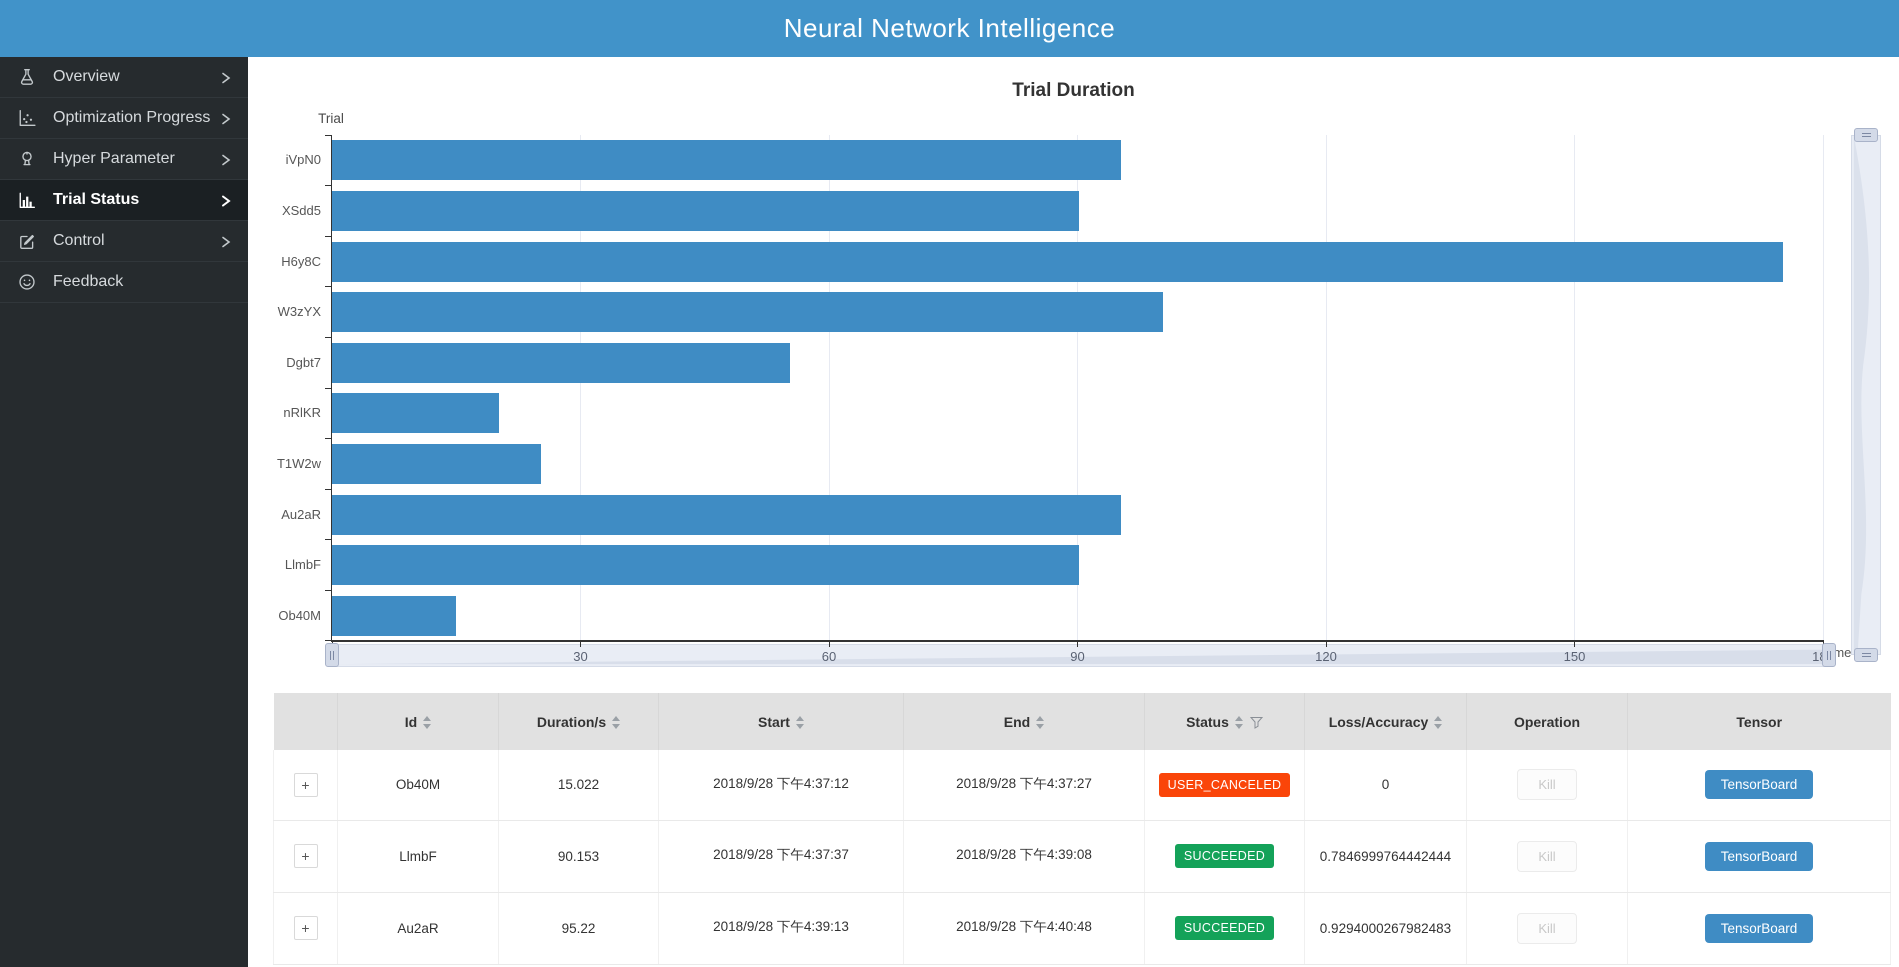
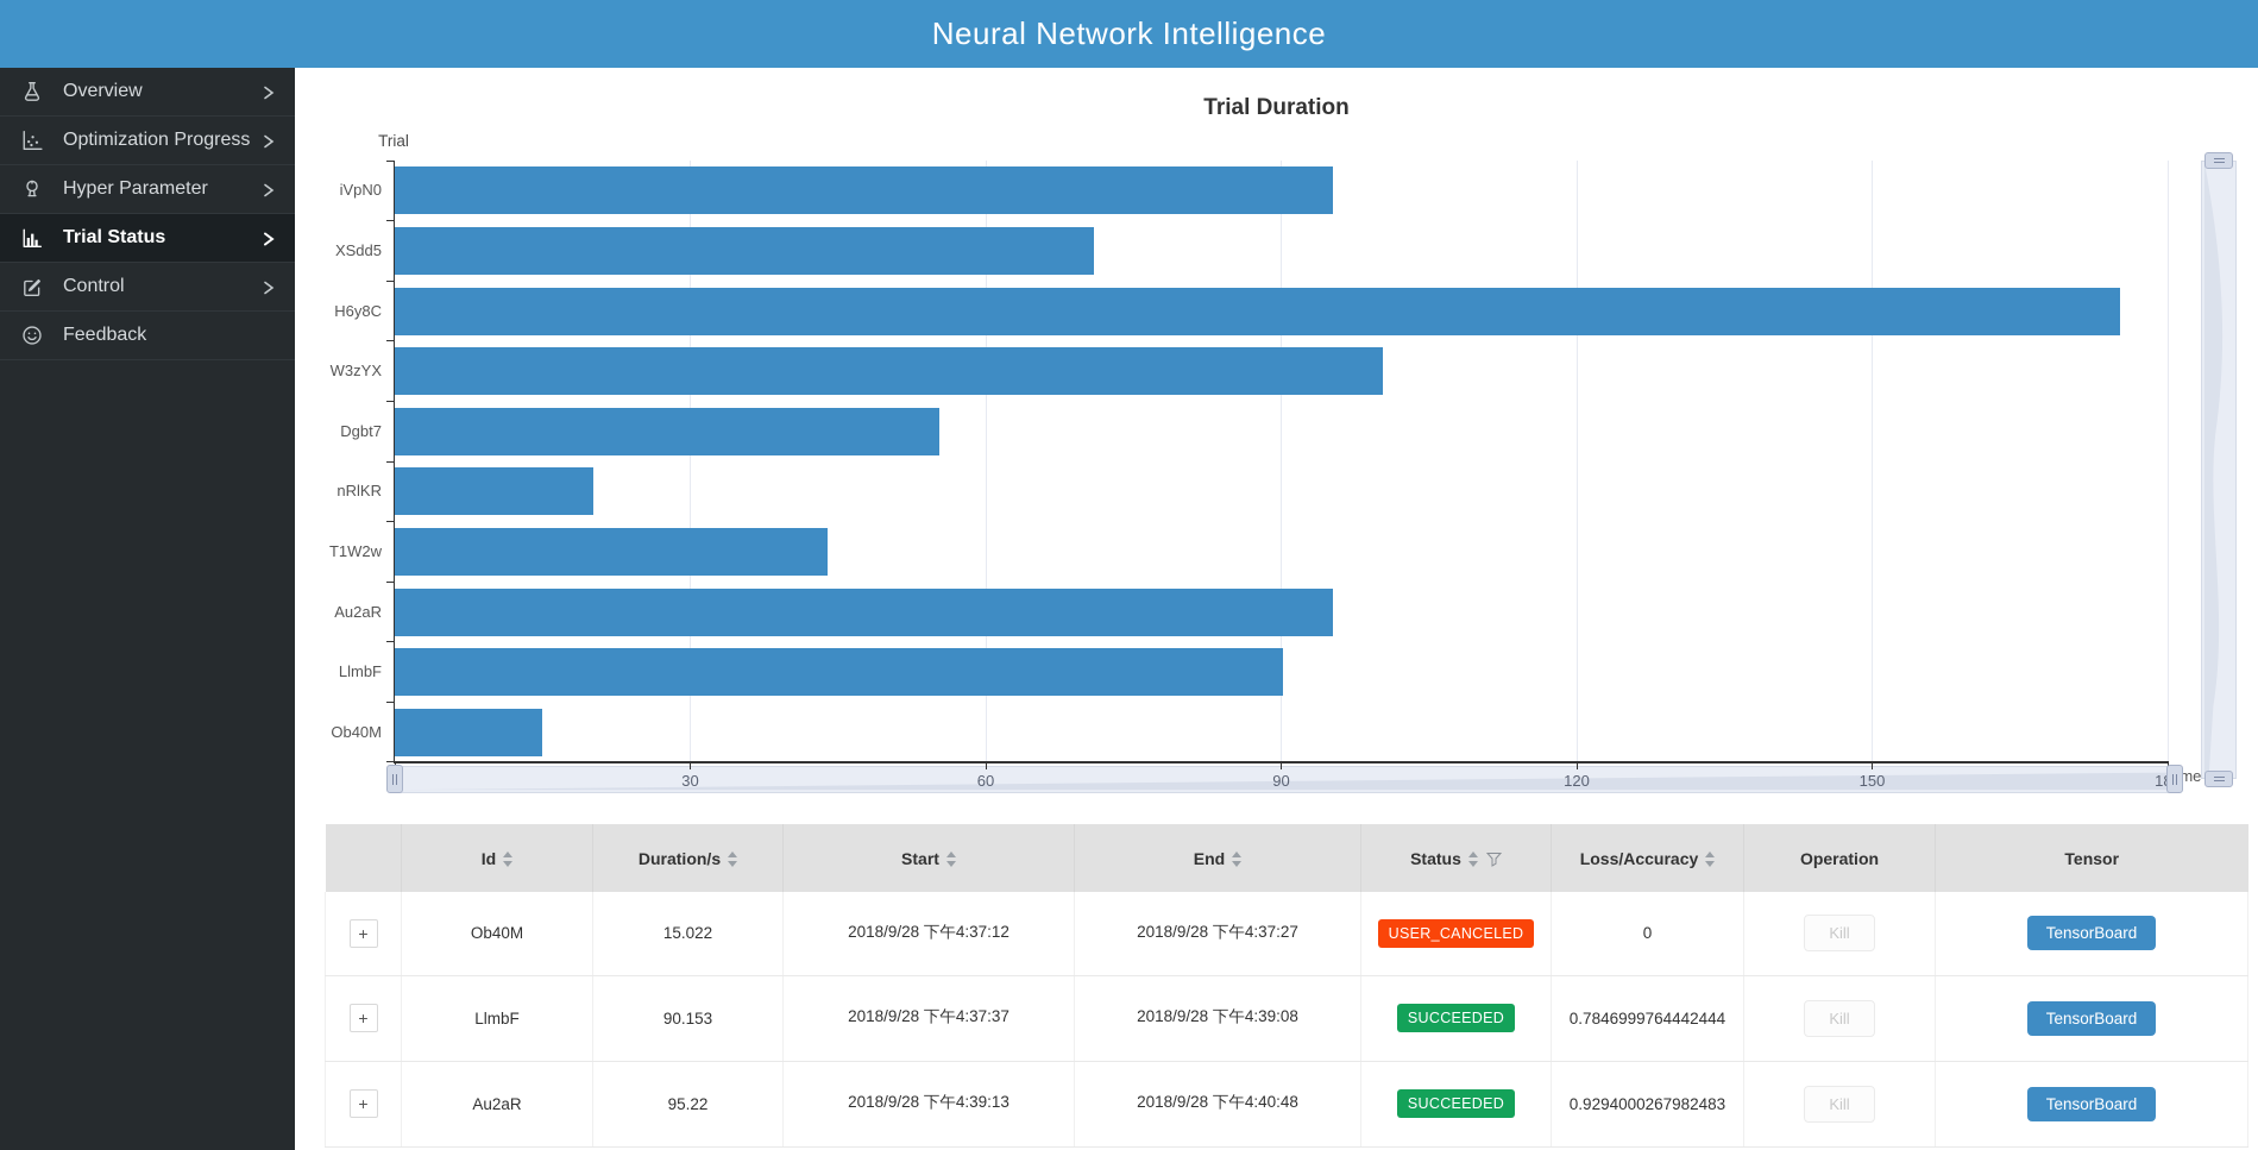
XSdd5: 90 -> 71
T1W2w: 25 -> 44
